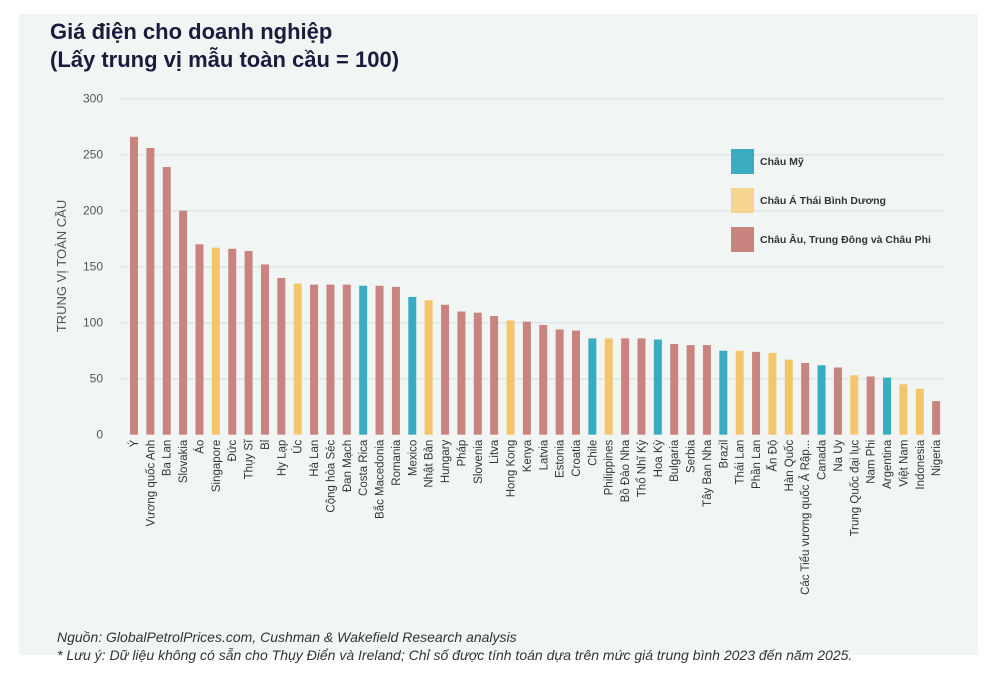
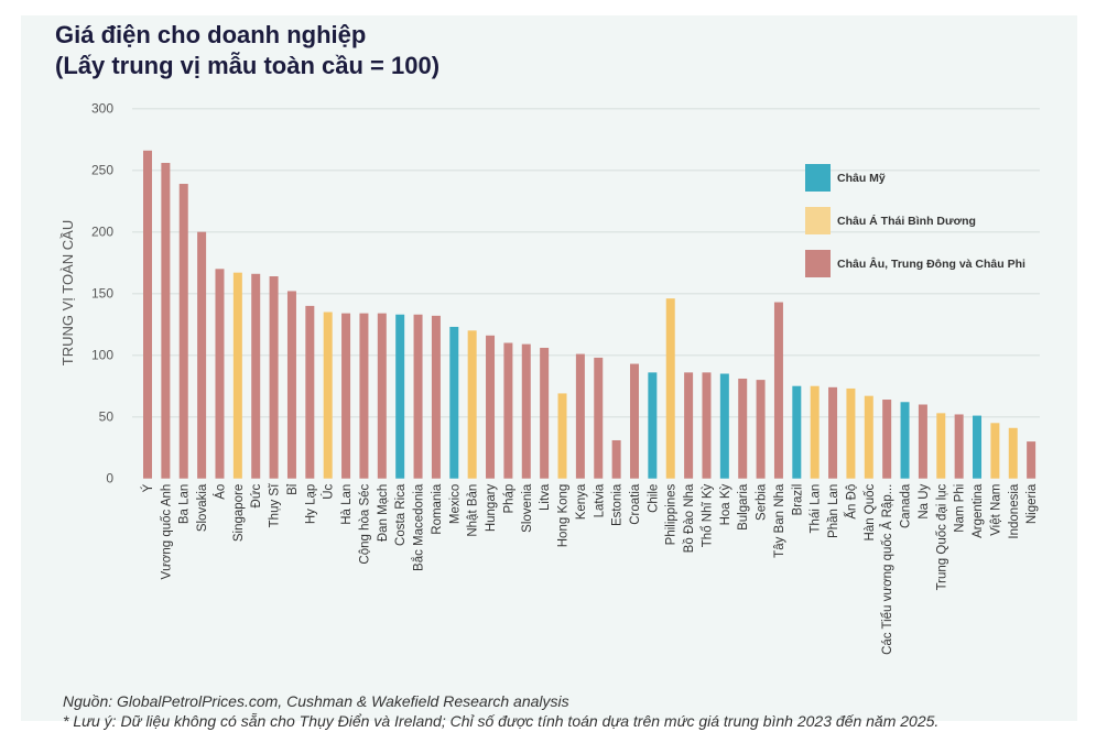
Hong Kong: 102 -> 69
Estonia: 94 -> 31
Philippines: 86 -> 146
Tây Ban Nha: 80 -> 143
